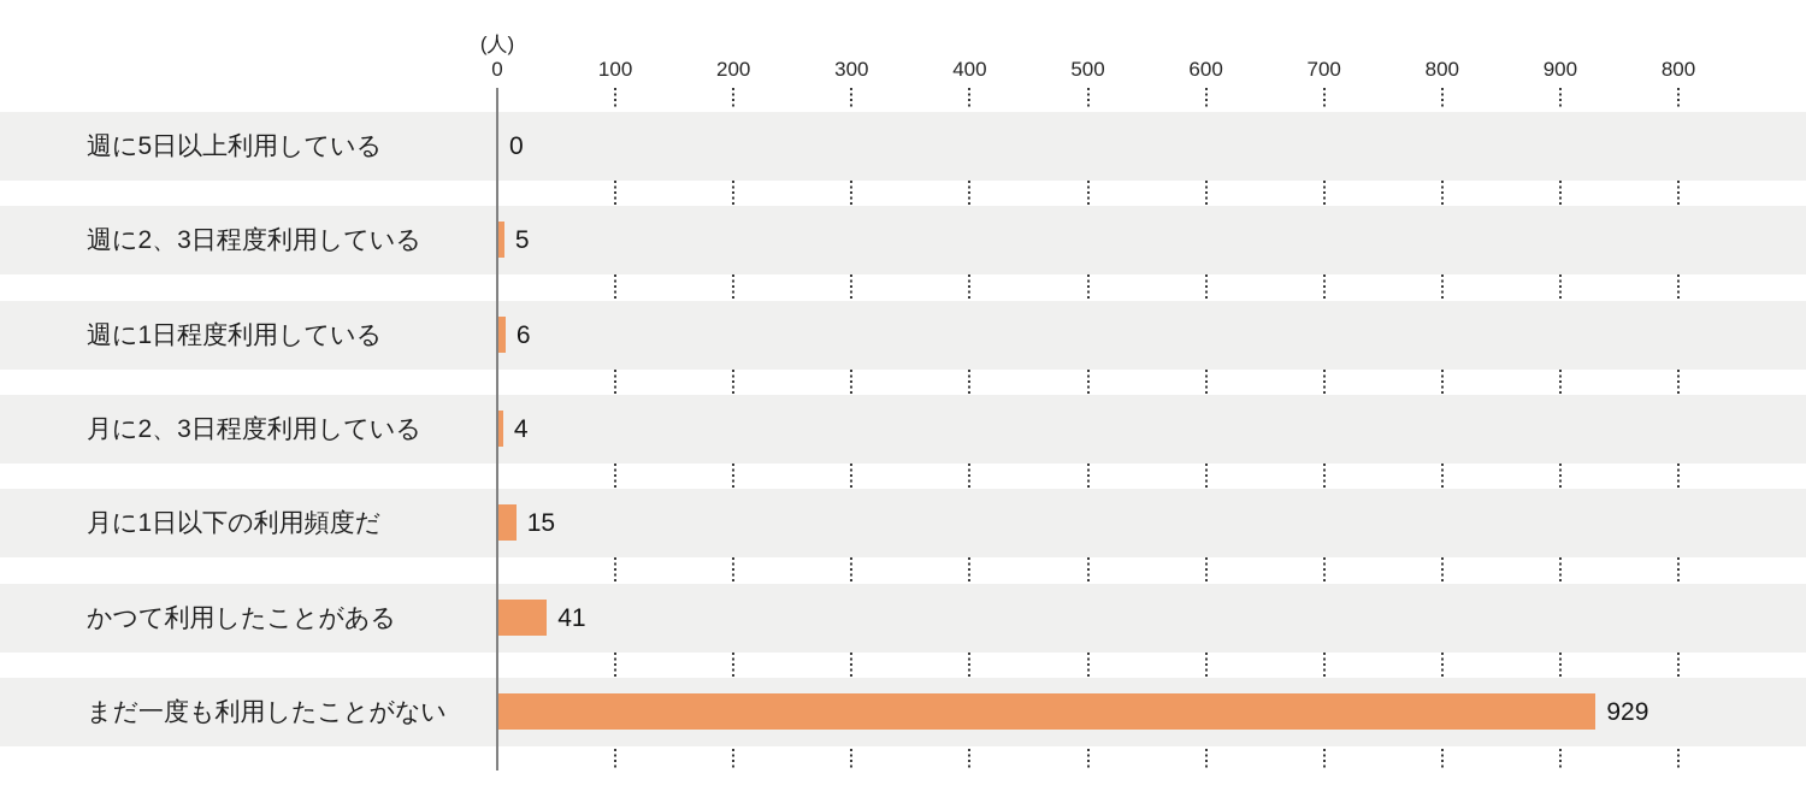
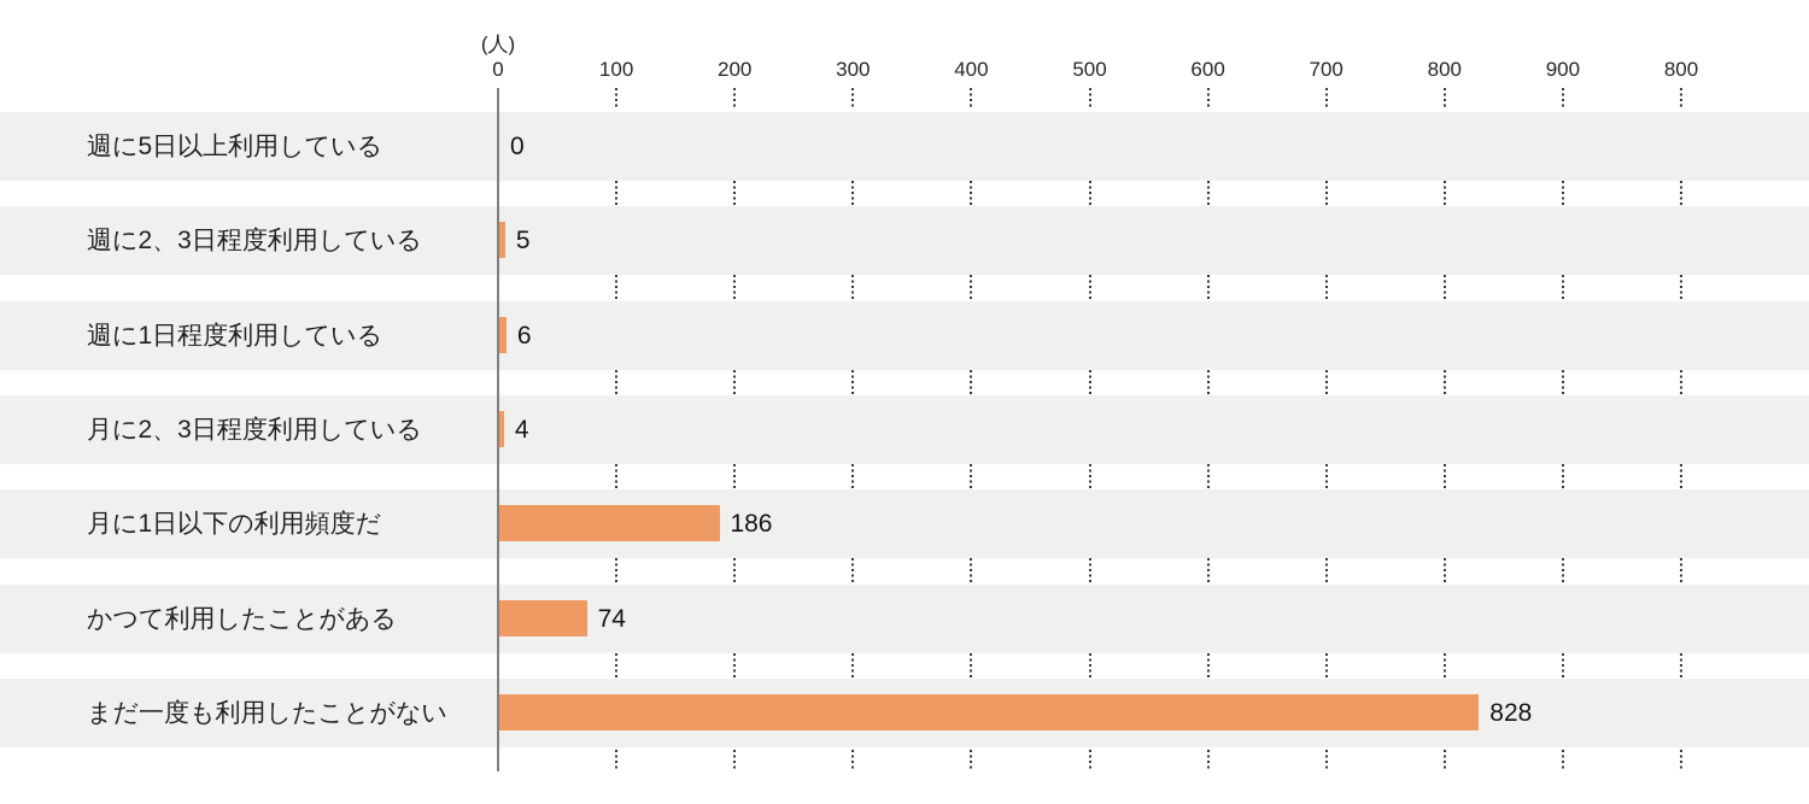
月に1日以下の利用頻度だ: 15 -> 186
かつて利用したことがある: 41 -> 74
まだ一度も利用したことがない: 929 -> 828
